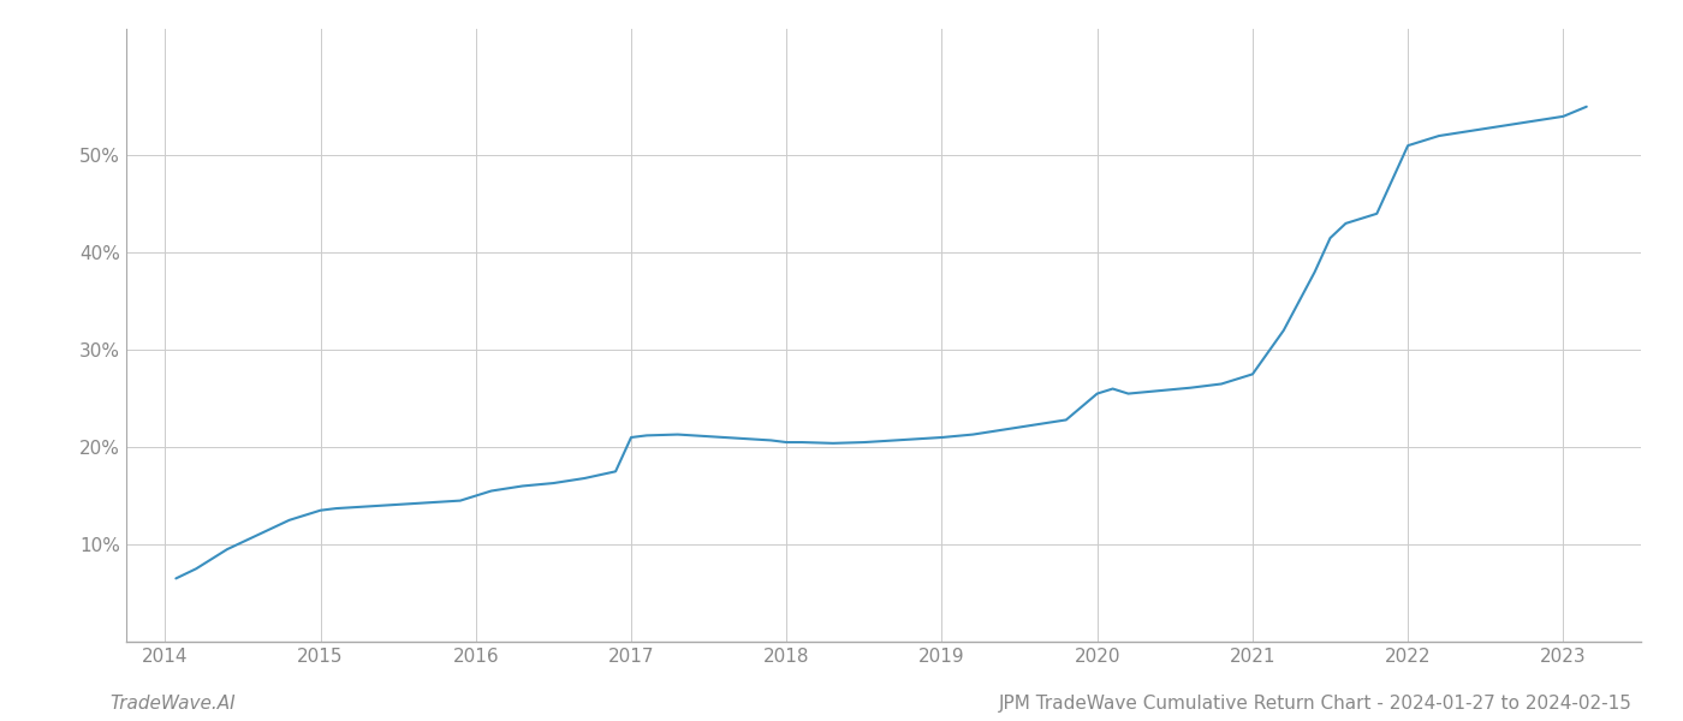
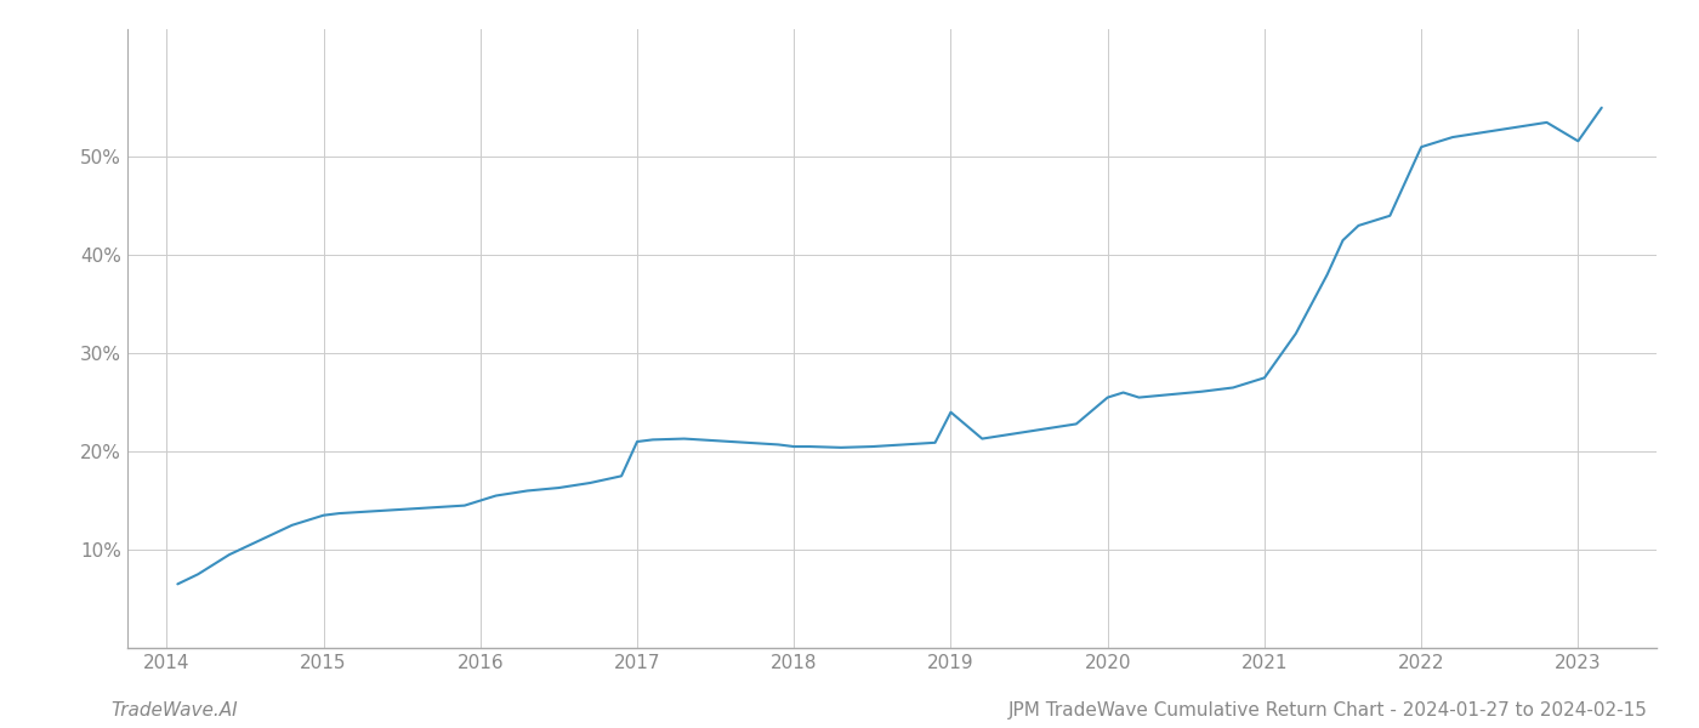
2019: 21.0% -> 24.0%
2023: 54.0% -> 51.6%
